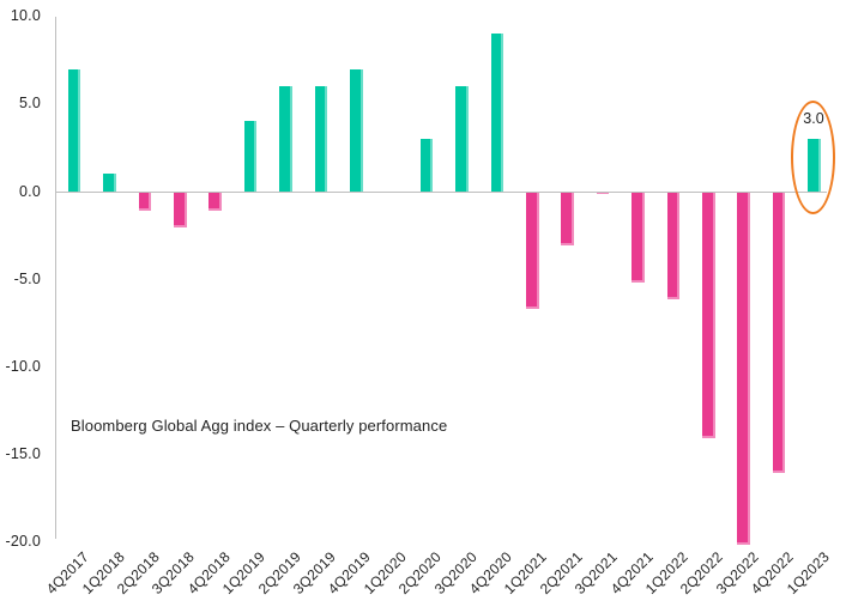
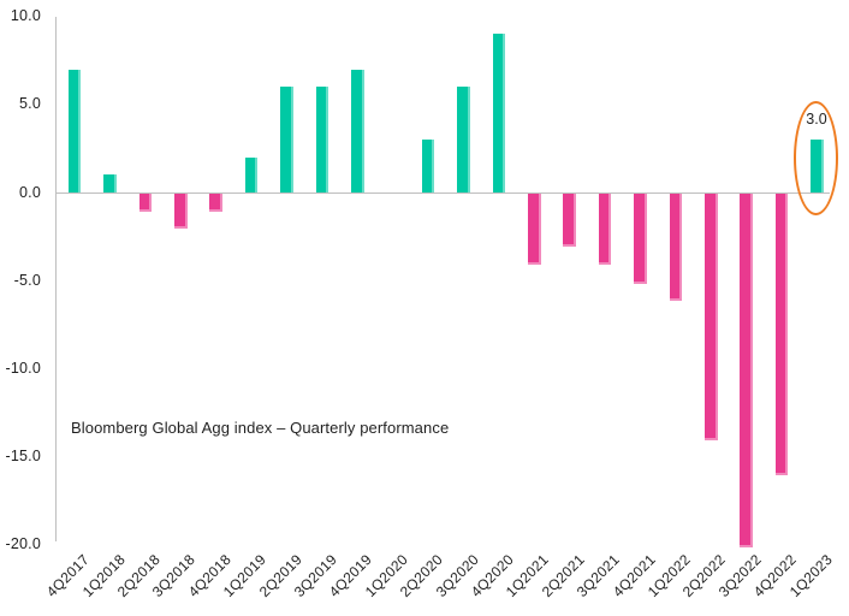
1Q2019: 4.0 -> 2.0
1Q2021: -6.6 -> -4.0
3Q2021: -0.1 -> -4.0
